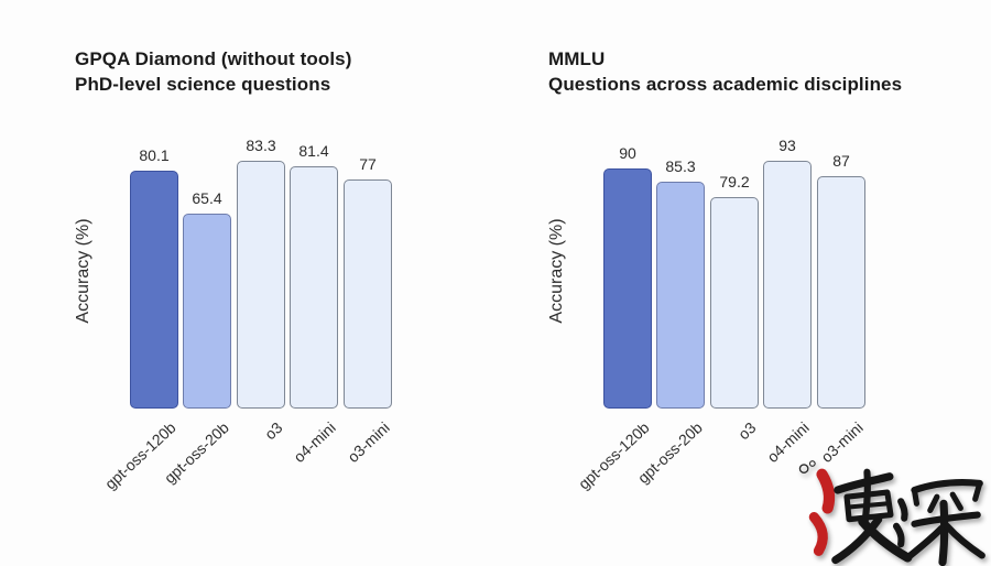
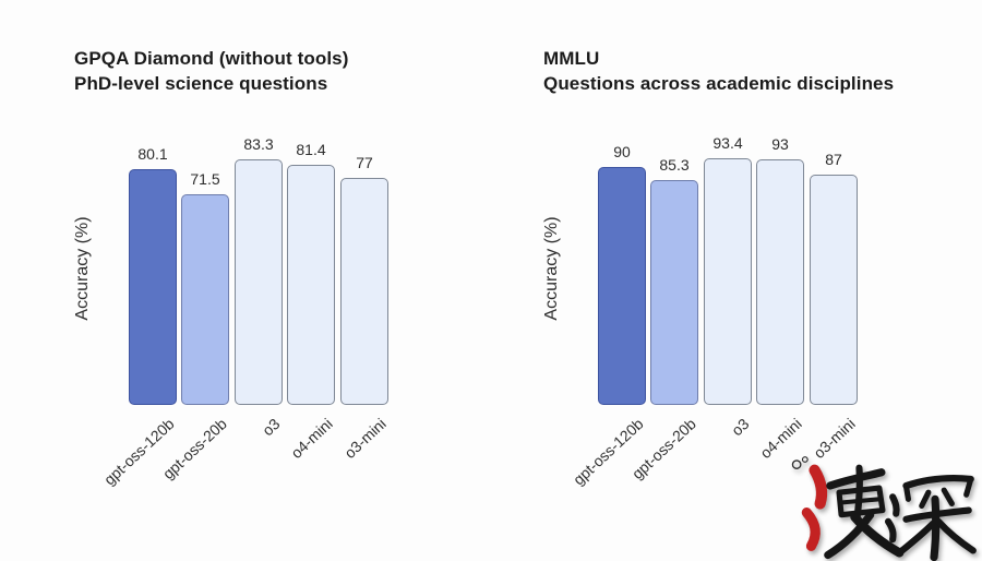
GPQA Diamond (without tools)/gpt-oss-20b: 65.4 -> 71.5
MMLU/o3: 79.2 -> 93.4
